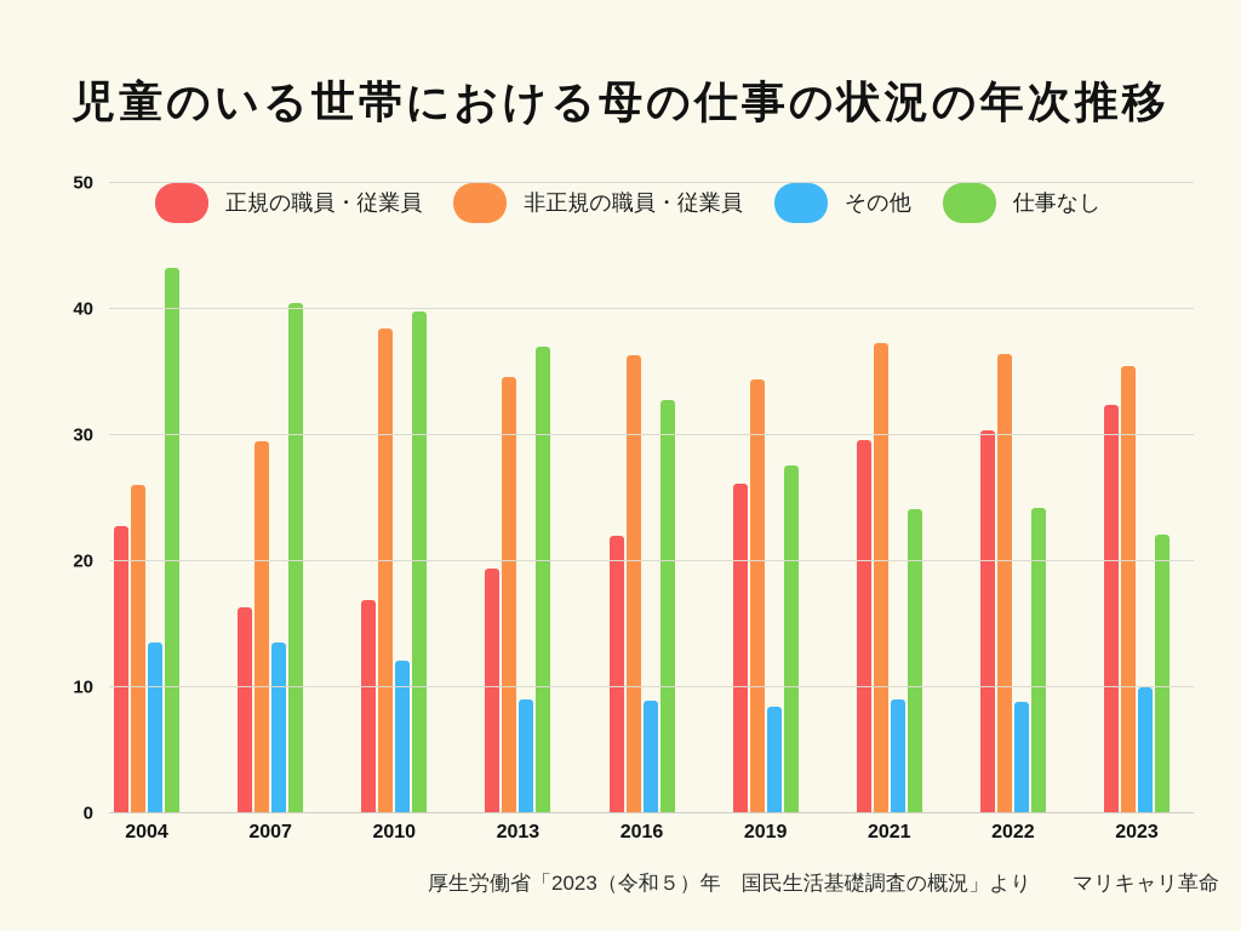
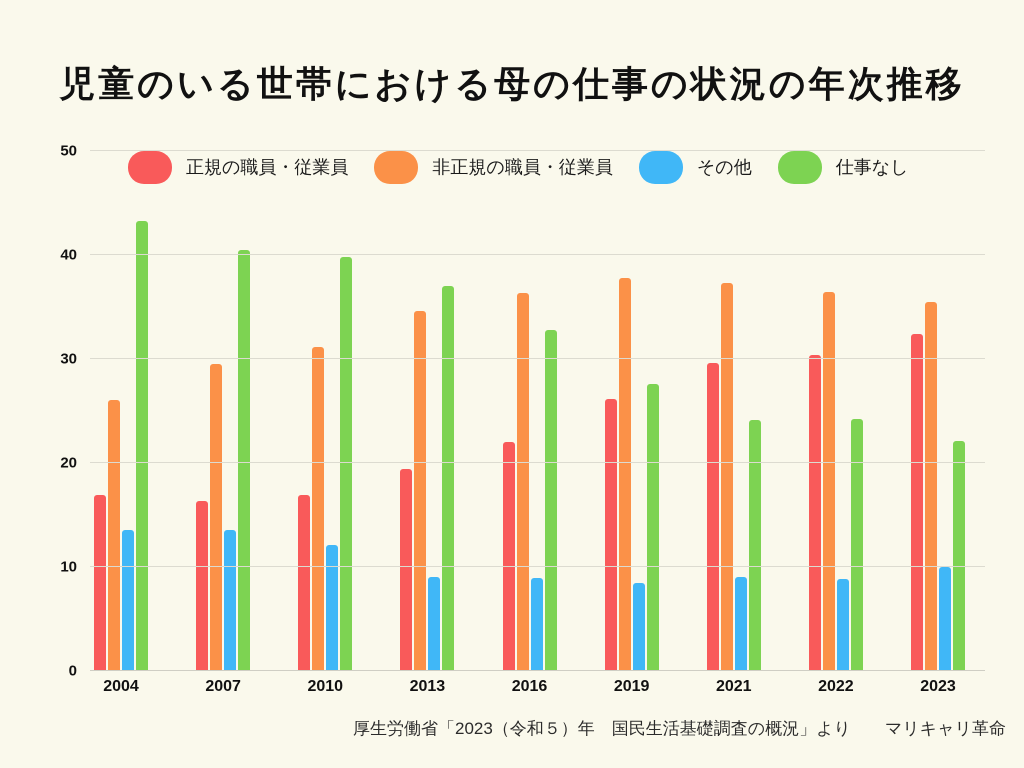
正規の職員・従業員/2004: 22.8 -> 16.9
非正規の職員・従業員/2010: 38.5 -> 31.2
非正規の職員・従業員/2019: 34.4 -> 37.8
